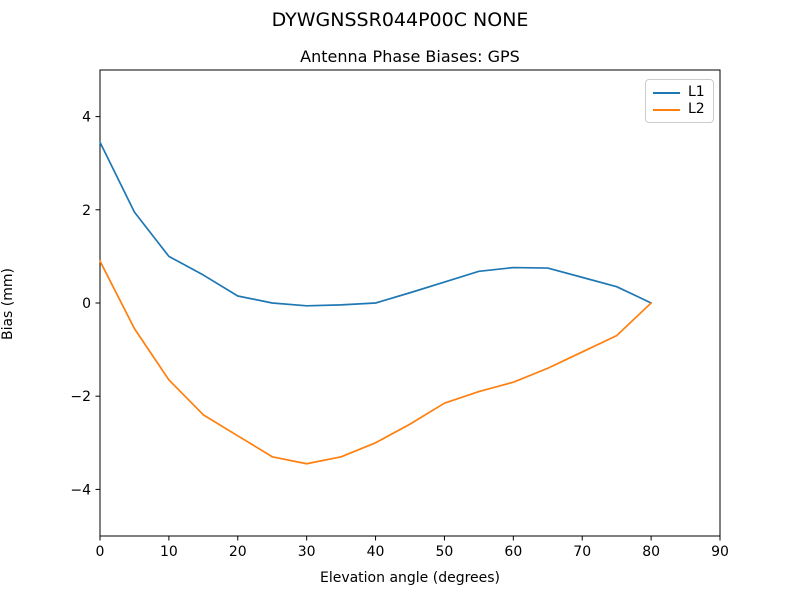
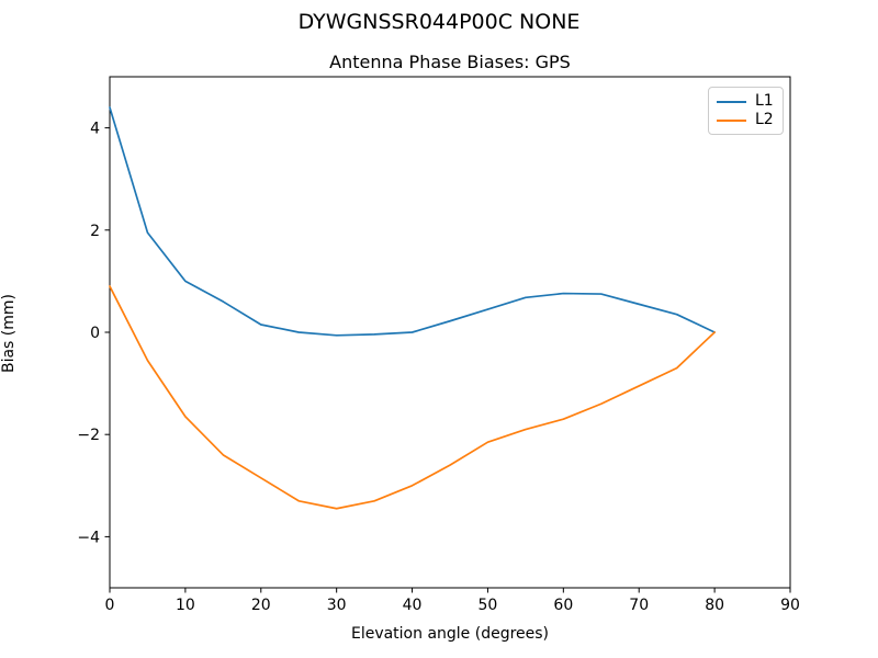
L1/0: 3.5 -> 4.4
